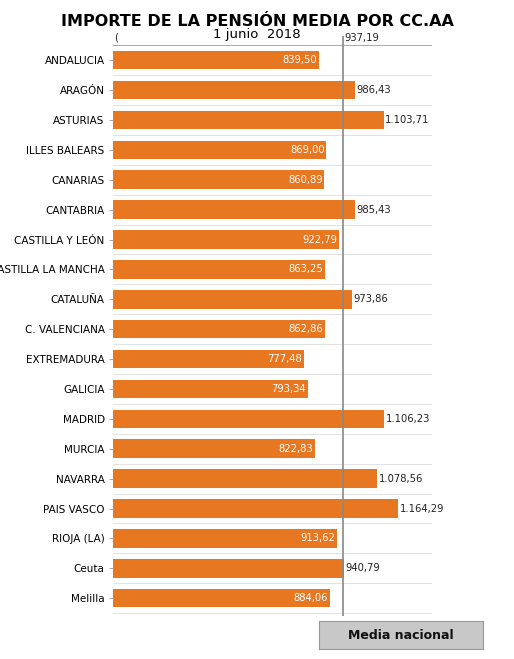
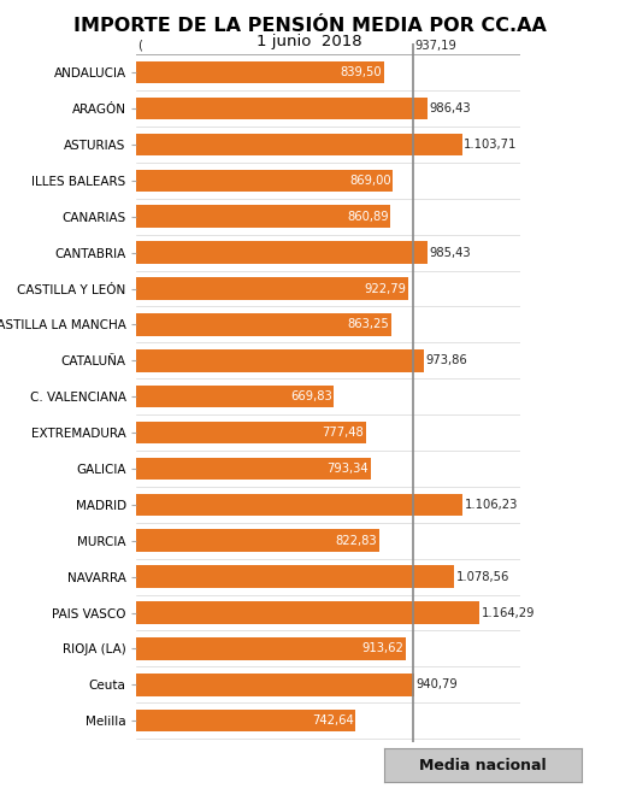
C. VALENCIANA: 862,86 -> 669,83
Melilla: 884,06 -> 742,64
